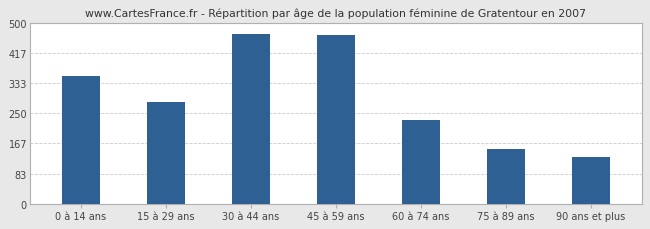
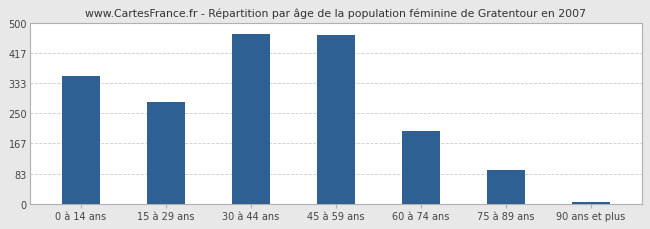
60 à 74 ans: 230 -> 200
75 à 89 ans: 150 -> 92
90 ans et plus: 130 -> 5
